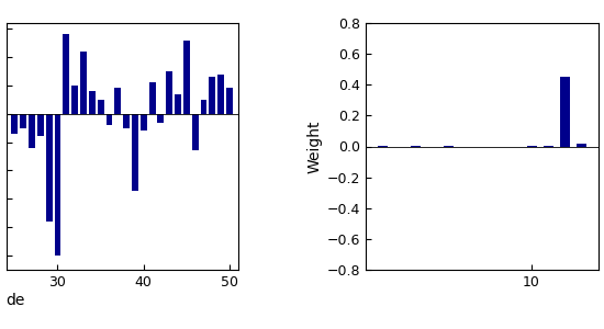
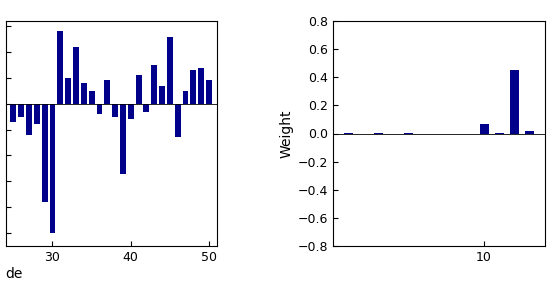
10: 0.01 -> 0.07
